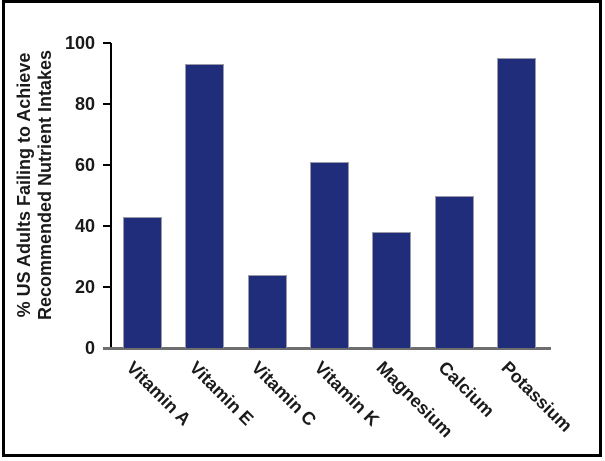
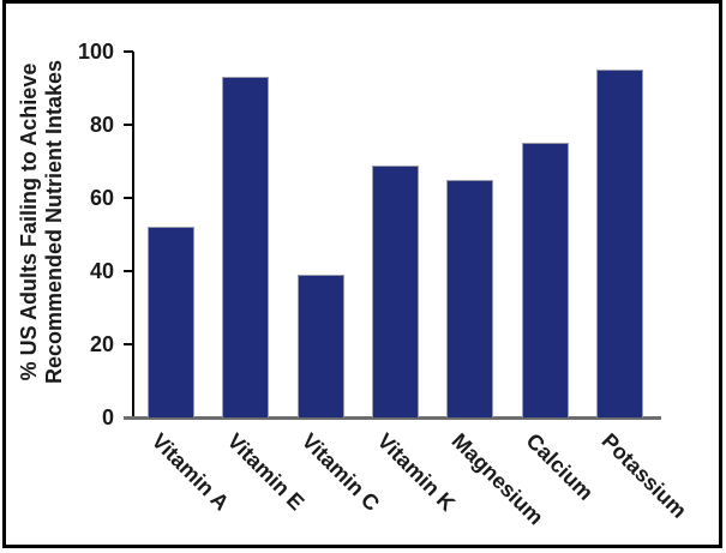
Vitamin A: 43 -> 52
Vitamin C: 24 -> 39
Vitamin K: 61 -> 69
Magnesium: 38 -> 65
Calcium: 50 -> 75
